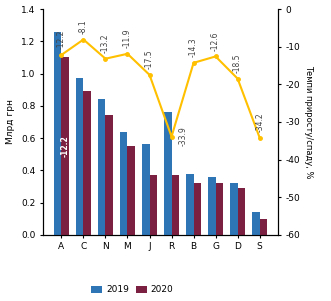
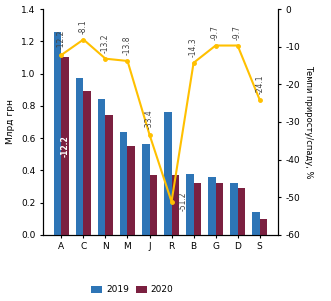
Темпи приросту/спаду, %/M: -11.9 -> -13.8
Темпи приросту/спаду, %/J: -17.5 -> -33.4
Темпи приросту/спаду, %/R: -33.9 -> -51.2
Темпи приросту/спаду, %/G: -12.6 -> -9.7
Темпи приросту/спаду, %/D: -18.5 -> -9.7
Темпи приросту/спаду, %/S: -34.2 -> -24.1
